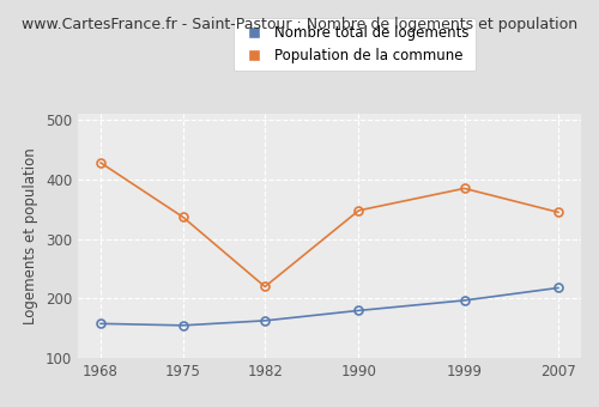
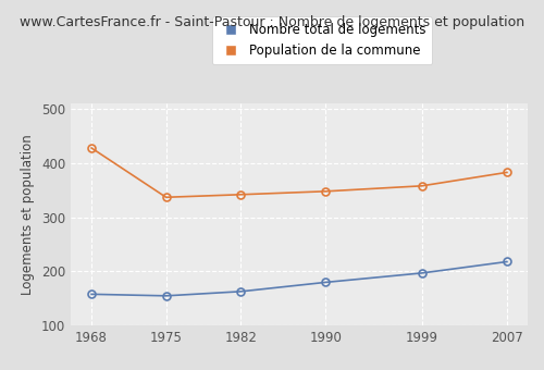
Population de la commune/1982: 220 -> 342
Population de la commune/1999: 385 -> 358
Population de la commune/2007: 345 -> 383
